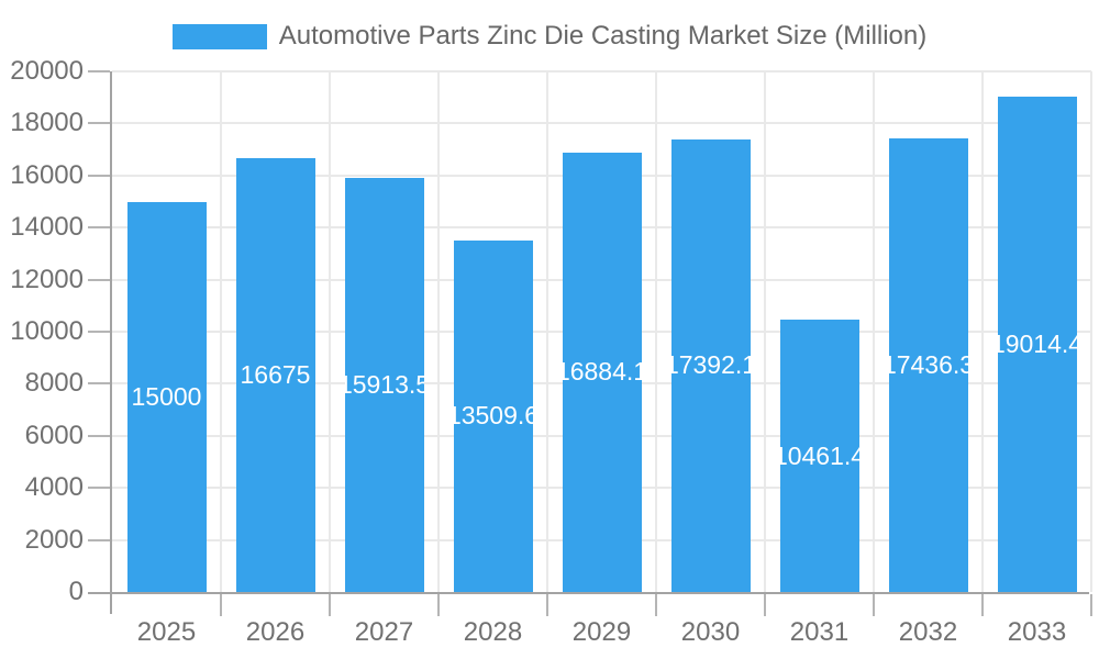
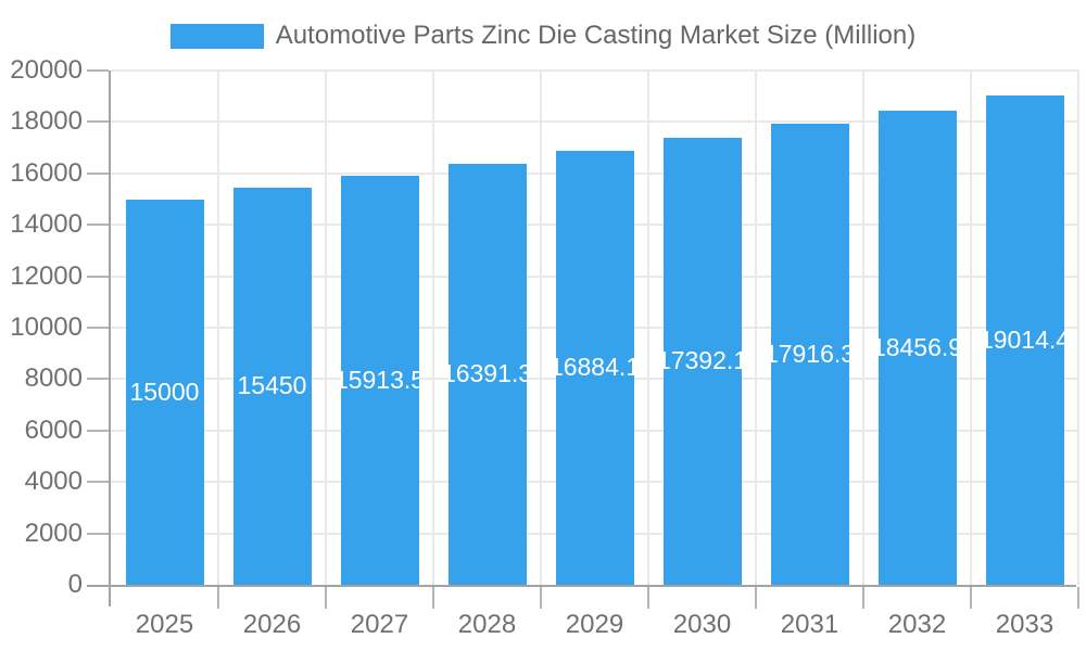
2026: 16675 -> 15450
2028: 13509.6 -> 16391.3
2031: 10461.4 -> 17916.3
2032: 17436.3 -> 18456.9
